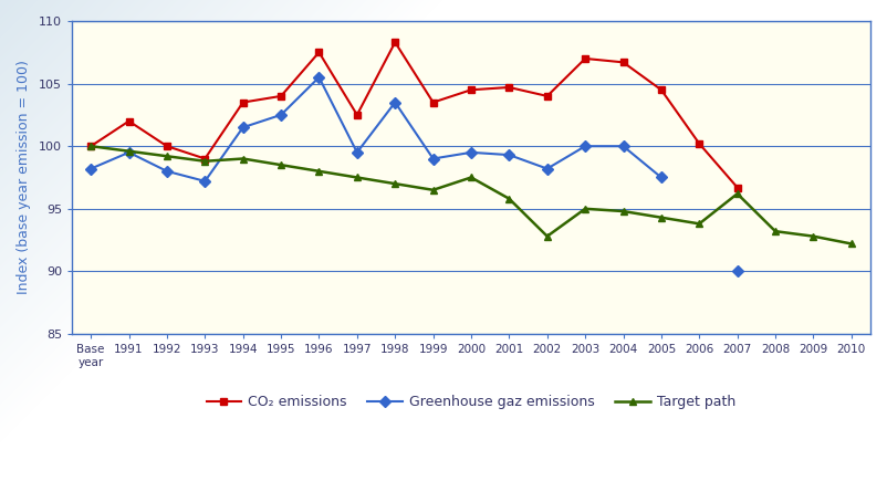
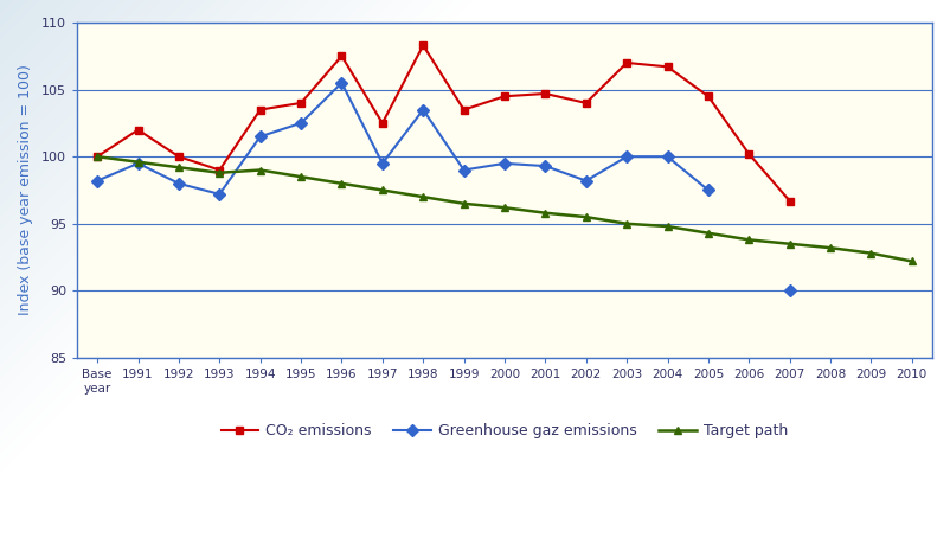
Target path/2000: 97.5 -> 96.2
Target path/2002: 92.8 -> 95.5
Target path/2007: 96.2 -> 93.5
